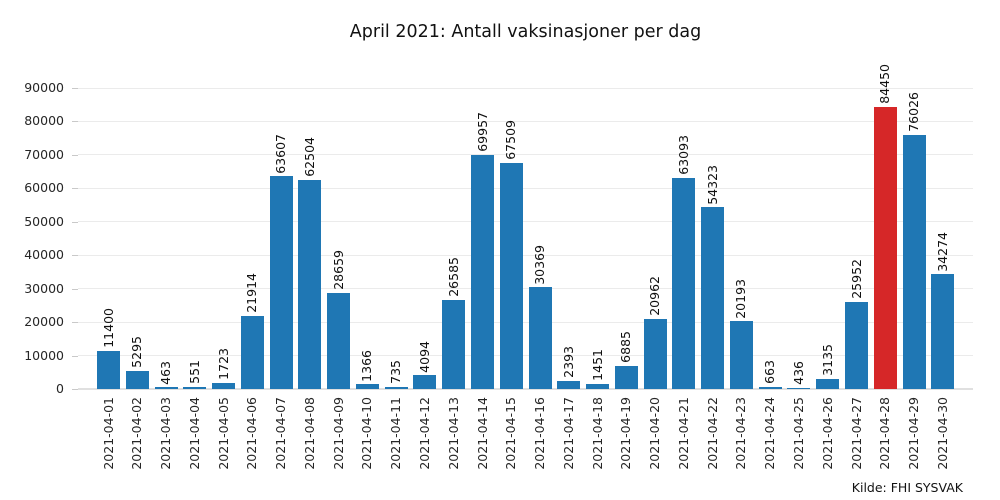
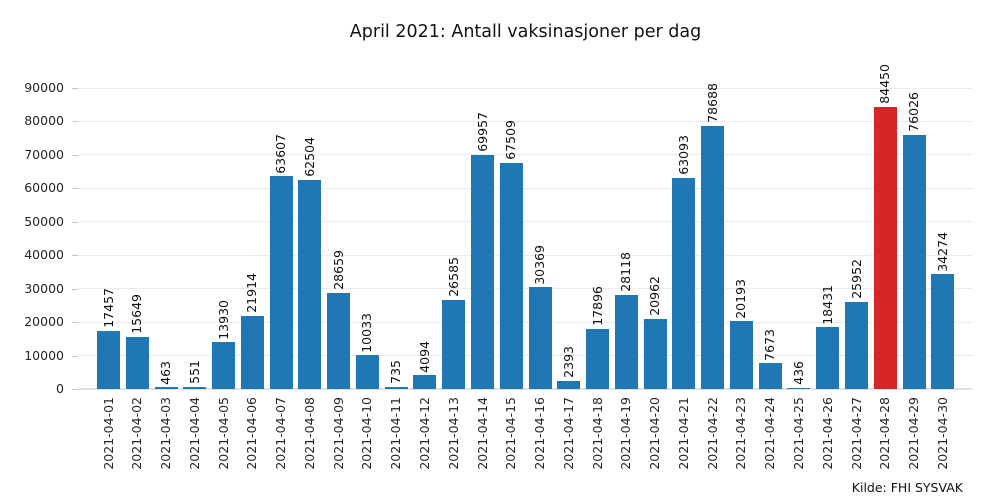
2021-04-01: 11400 -> 17457
2021-04-02: 5295 -> 15649
2021-04-05: 1723 -> 13930
2021-04-10: 1366 -> 10033
2021-04-18: 1451 -> 17896
2021-04-19: 6885 -> 28118
2021-04-22: 54323 -> 78688
2021-04-24: 663 -> 7673
2021-04-26: 3135 -> 18431
